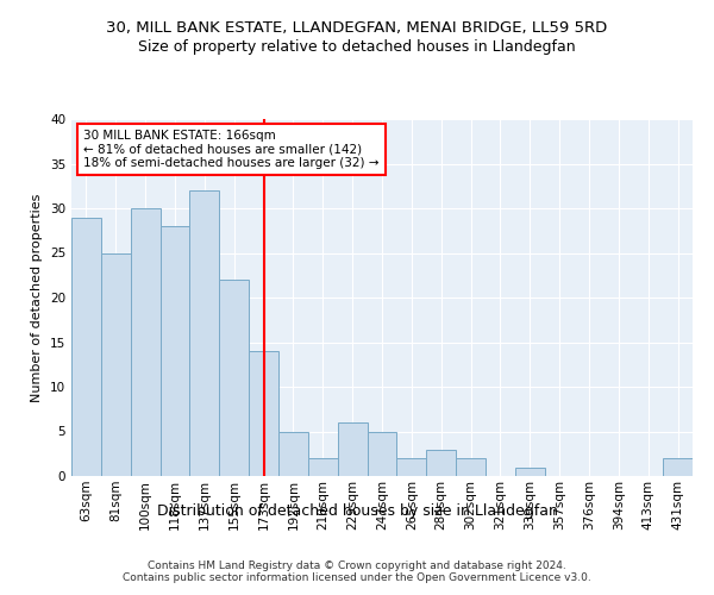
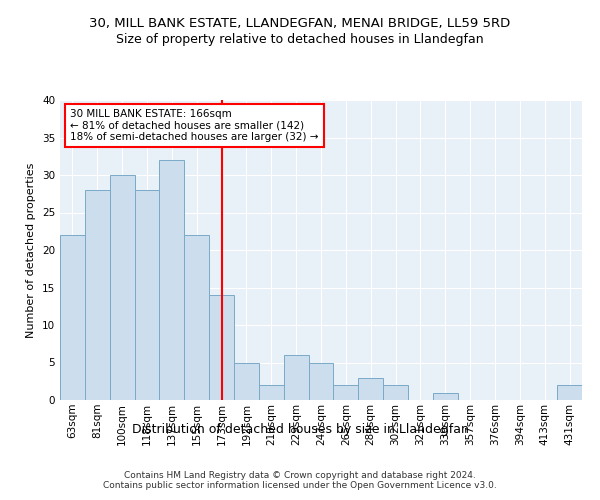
63sqm: 29 -> 22
81sqm: 25 -> 28
